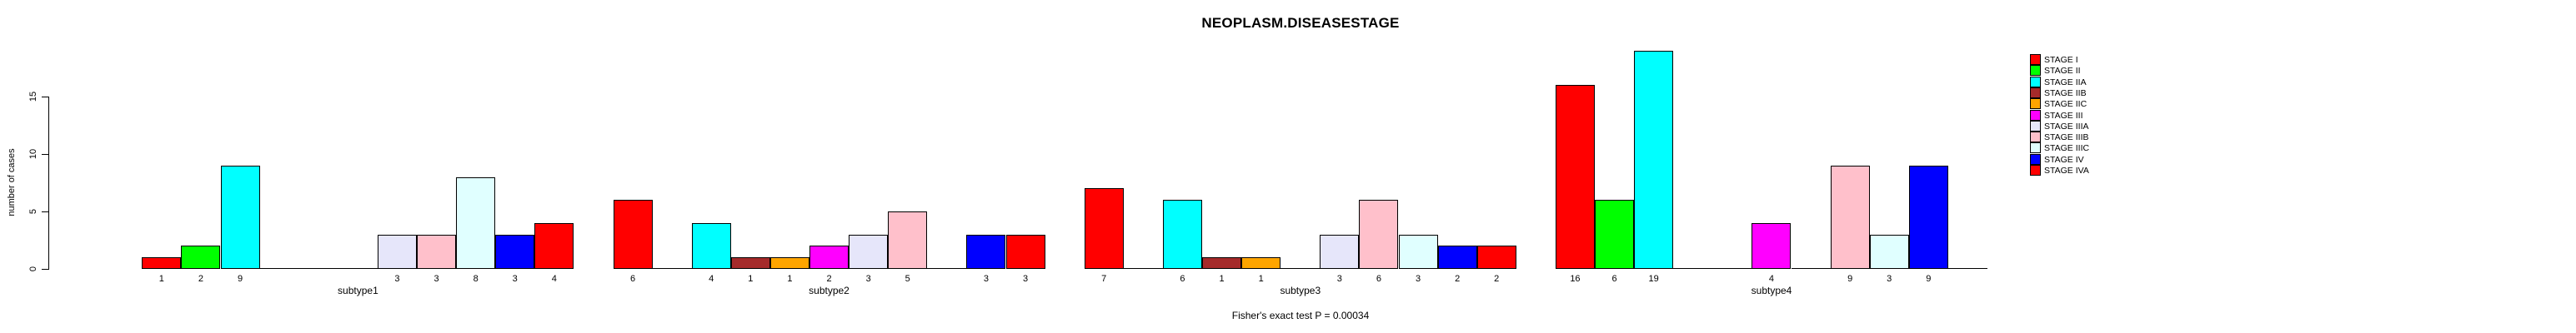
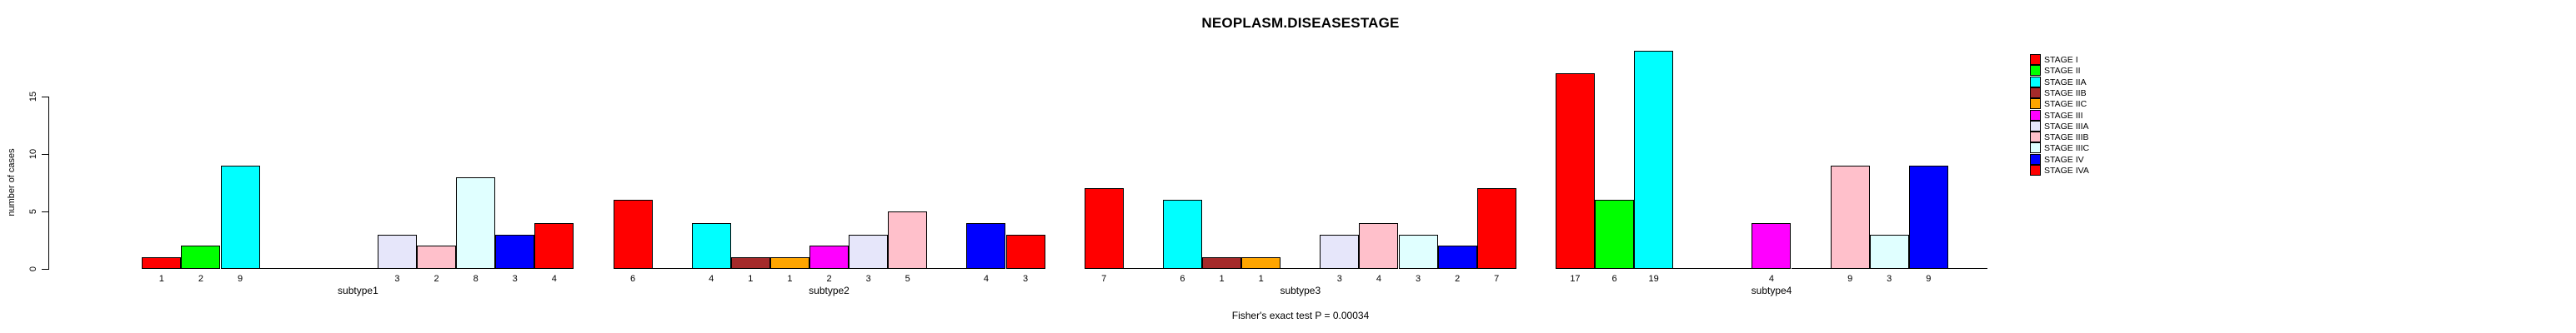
STAGE IIIB/subtype1: 3 -> 2
STAGE IV/subtype2: 3 -> 4
STAGE IIIB/subtype3: 6 -> 4
STAGE IVA/subtype3: 2 -> 7
STAGE I/subtype4: 16 -> 17
